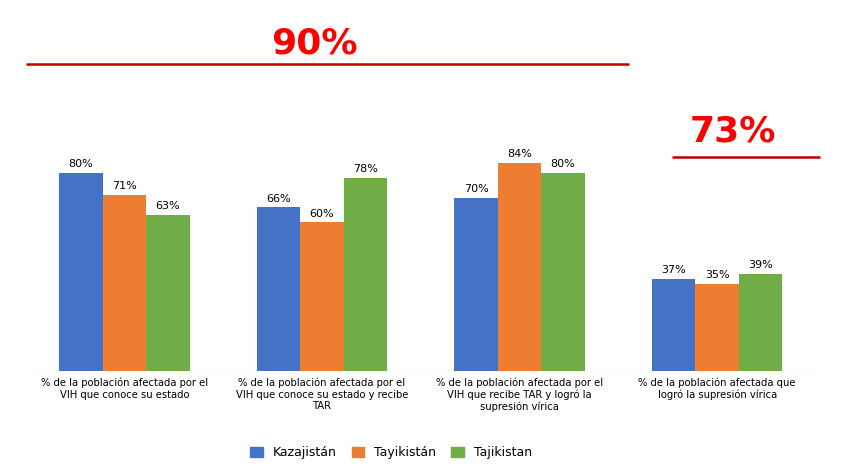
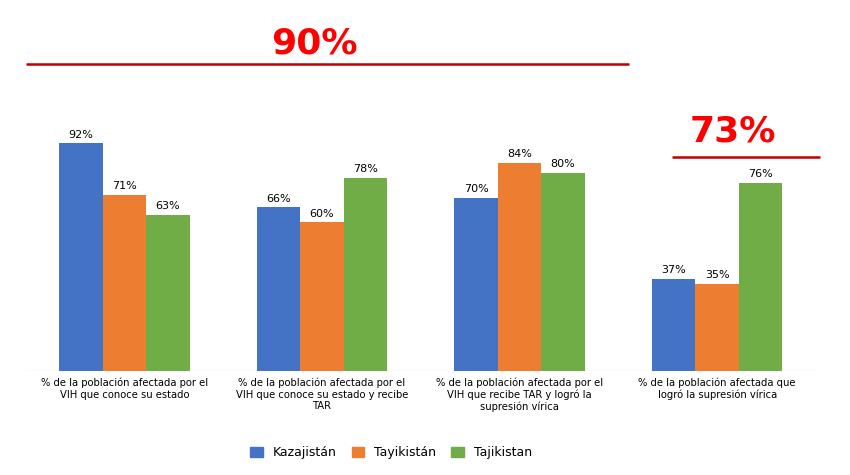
Kazajistán/% de la población afectada por el VIH que conoce su estado: 80% -> 92%
Tajikistan/% de la población afectada que logró la supresión vírica: 39% -> 76%
